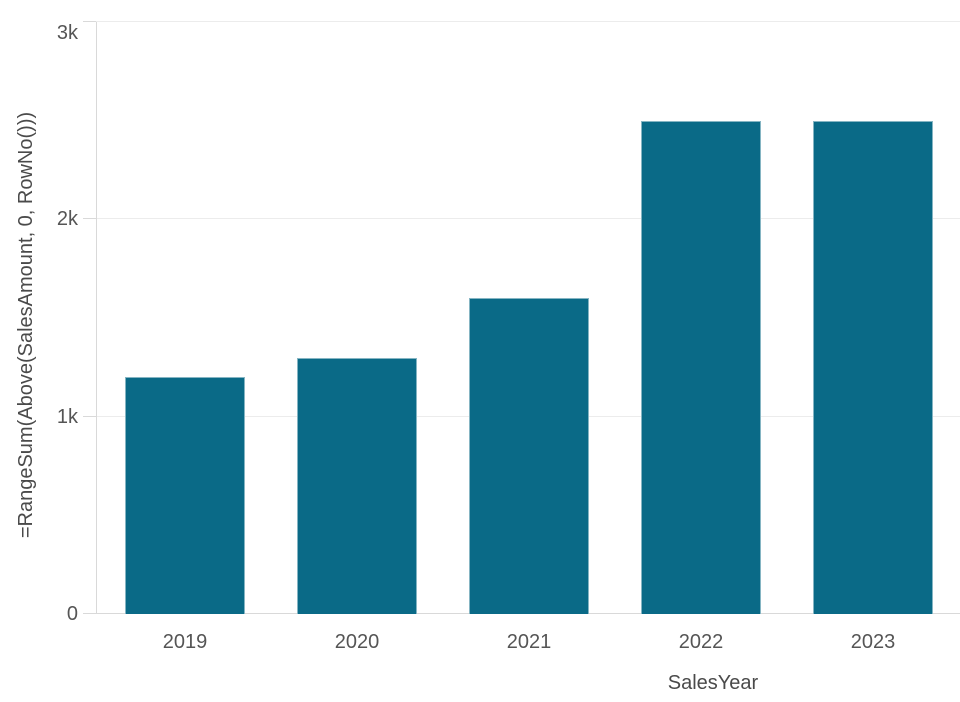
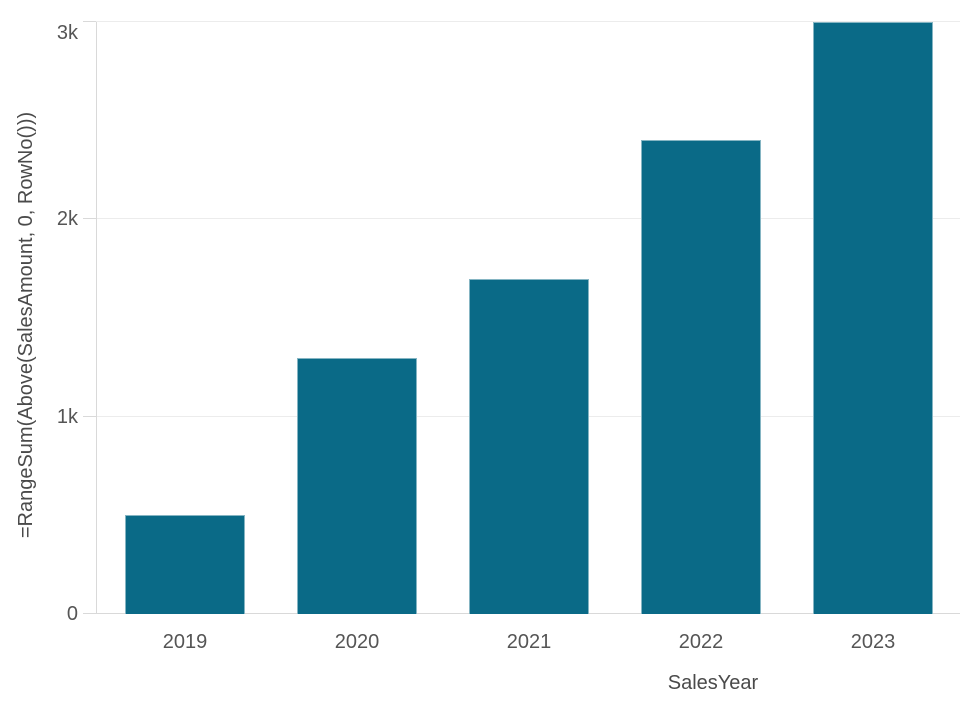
2019: 1.2k -> 0.5k
2021: 1.6k -> 1.7k
2022: 2.5k -> 2.4k
2023: 2.5k -> 3.0k
